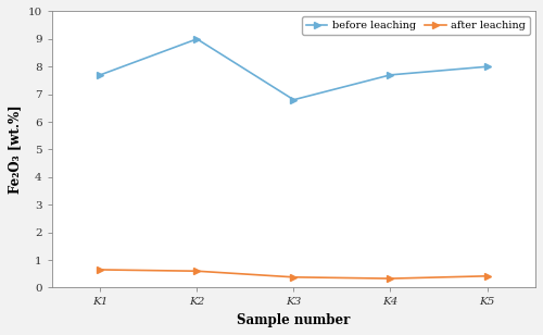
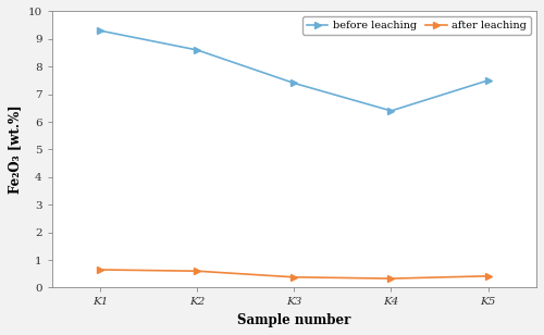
before leaching/K1: 7.7 -> 9.3
before leaching/K2: 9.0 -> 8.6
before leaching/K3: 6.8 -> 7.4
before leaching/K4: 7.7 -> 6.4
before leaching/K5: 8.0 -> 7.5
